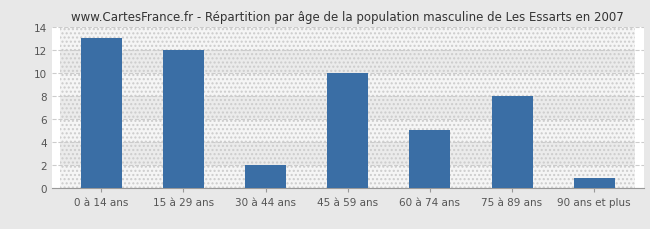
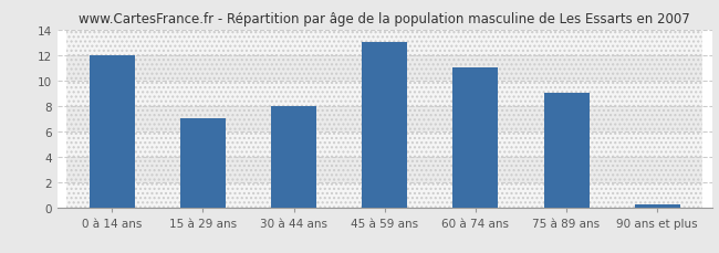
0 à 14 ans: 13.0 -> 12.0
15 à 29 ans: 12.0 -> 7.0
30 à 44 ans: 2.0 -> 8.0
45 à 59 ans: 10.0 -> 13.0
60 à 74 ans: 5.0 -> 11.0
75 à 89 ans: 8.0 -> 9.0
90 ans et plus: 0.8 -> 0.2
